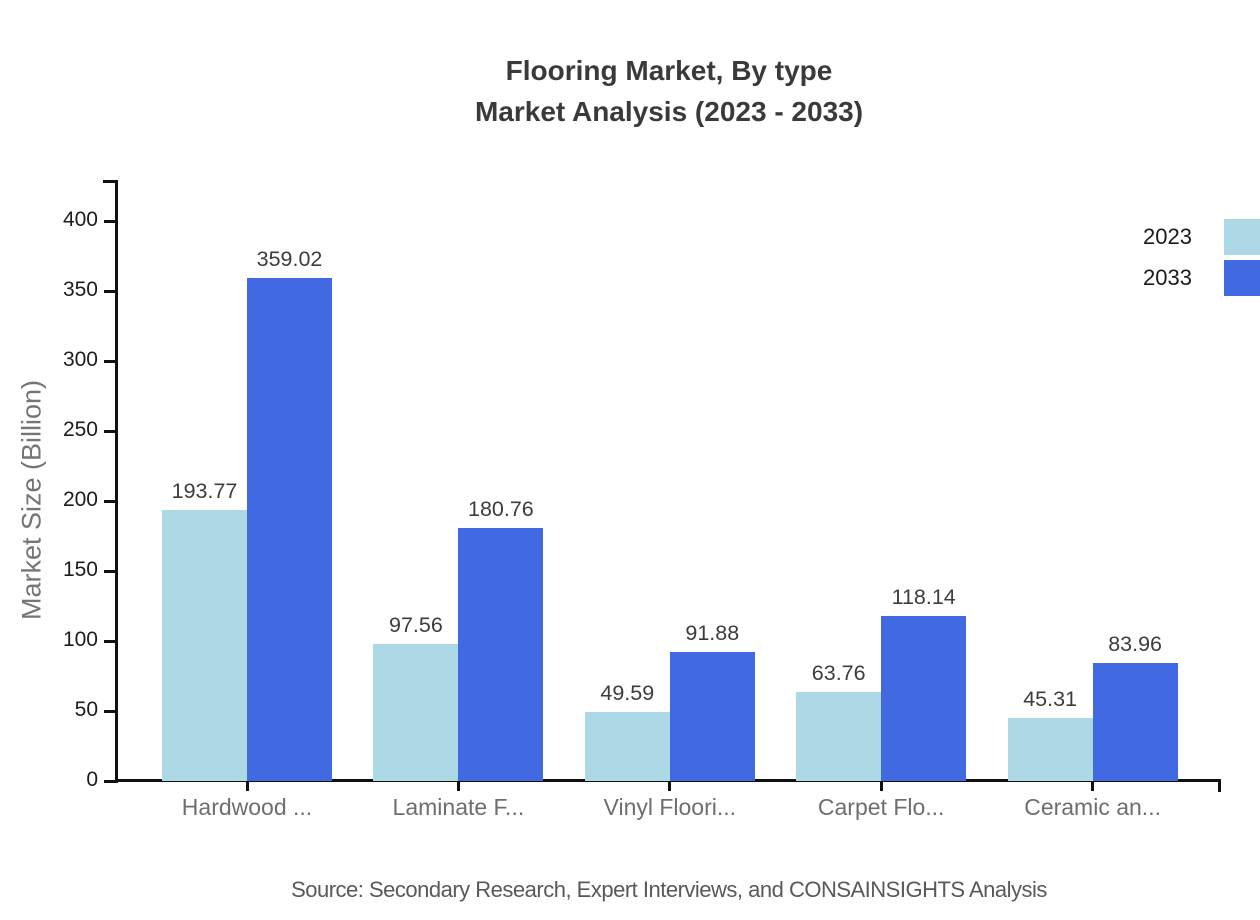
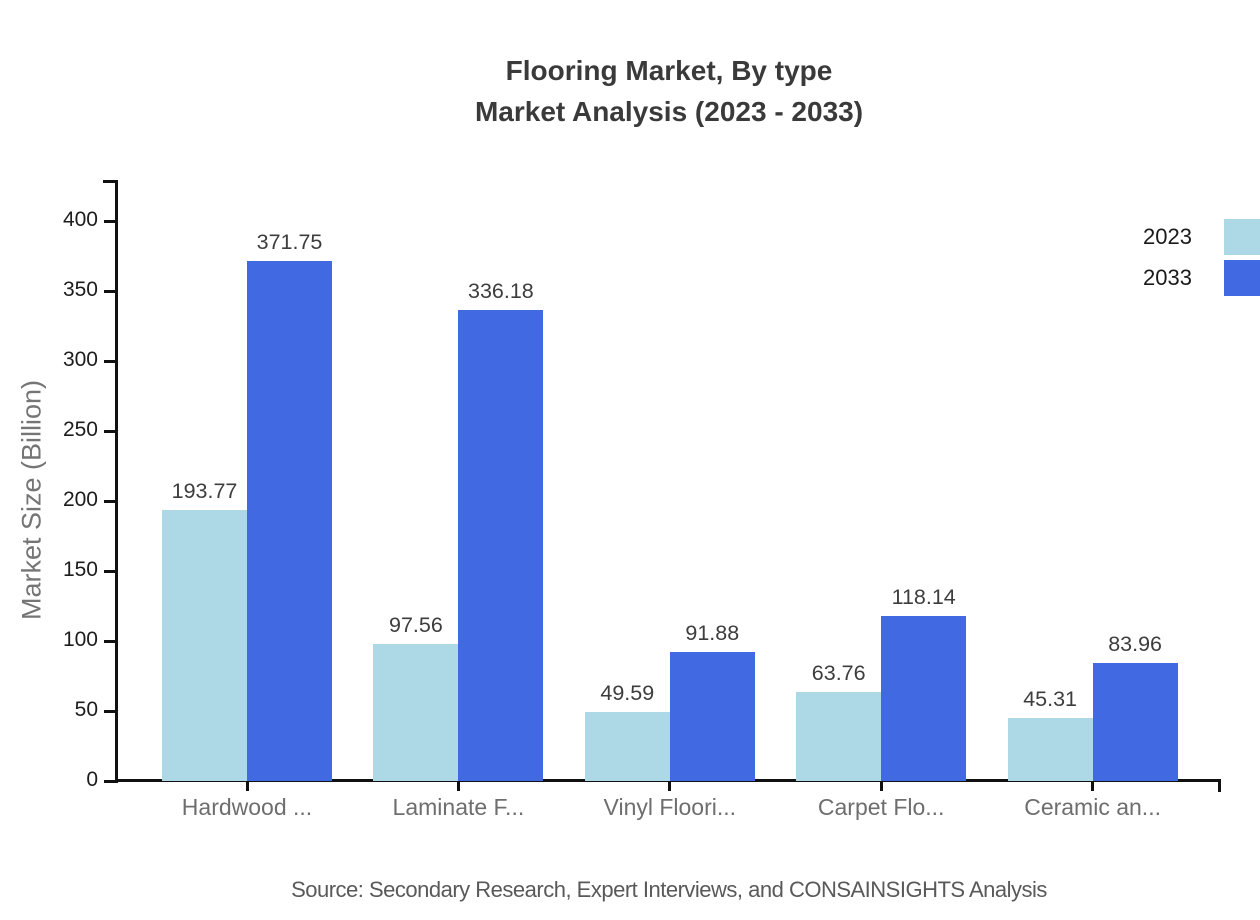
2033/Hardwood ...: 359.02 -> 371.75
2033/Laminate F...: 180.76 -> 336.18
